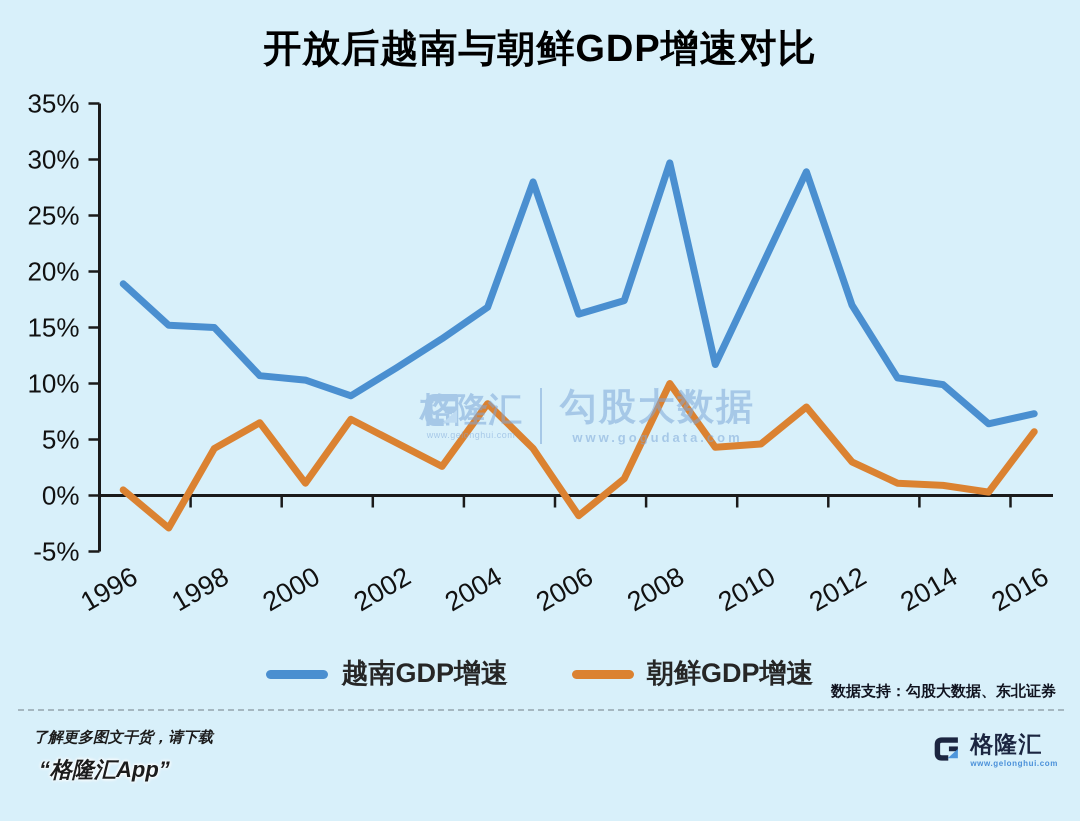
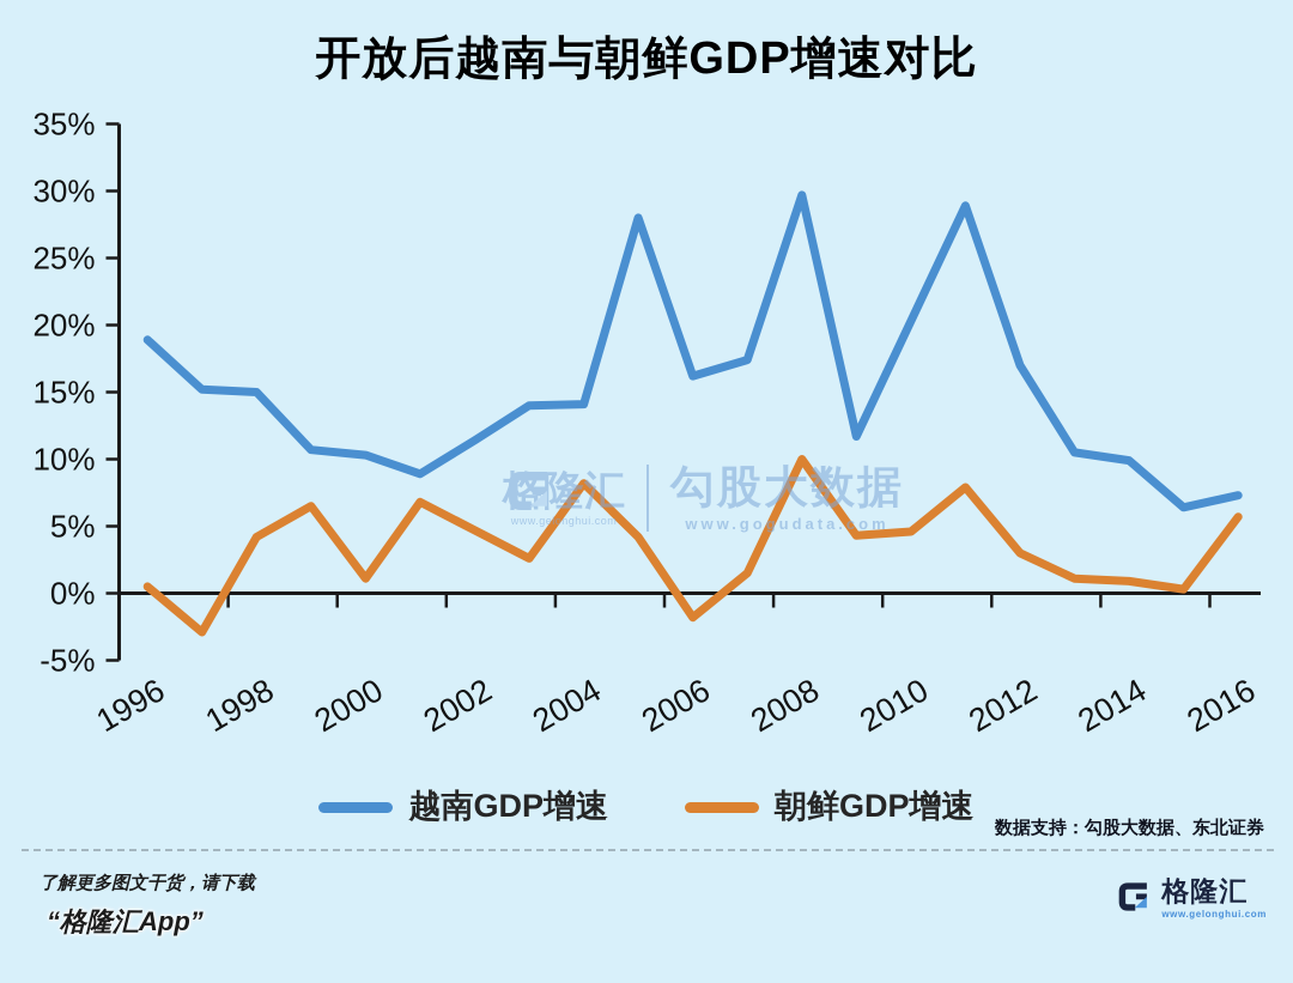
越南GDP增速/2004: 16.8% -> 14.1%
